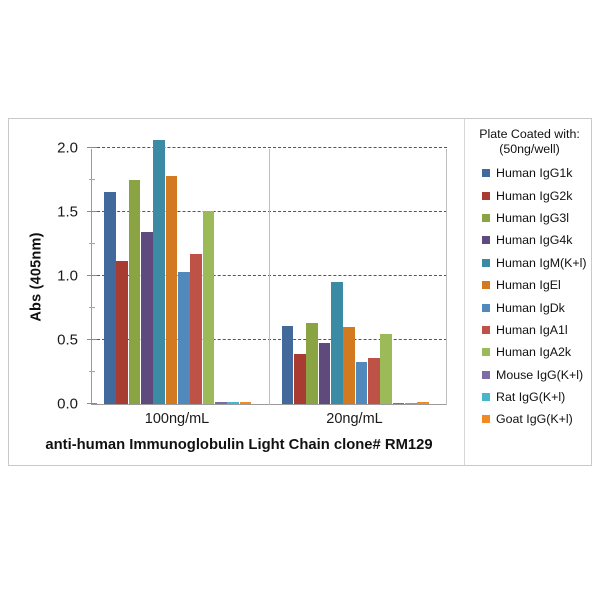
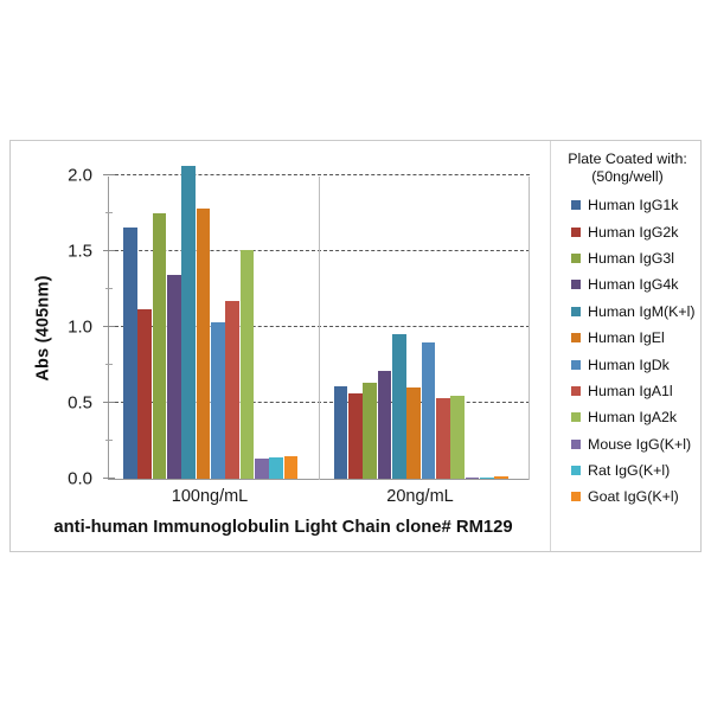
Mouse IgG(K+l)/100ng/mL: 0.01 -> 0.13
Rat IgG(K+l)/100ng/mL: 0.01 -> 0.14
Goat IgG(K+l)/100ng/mL: 0.01 -> 0.15
Human IgG2k/20ng/mL: 0.39 -> 0.56
Human IgG4k/20ng/mL: 0.48 -> 0.71
Human IgDk/20ng/mL: 0.33 -> 0.90
Human IgA1l/20ng/mL: 0.36 -> 0.53
